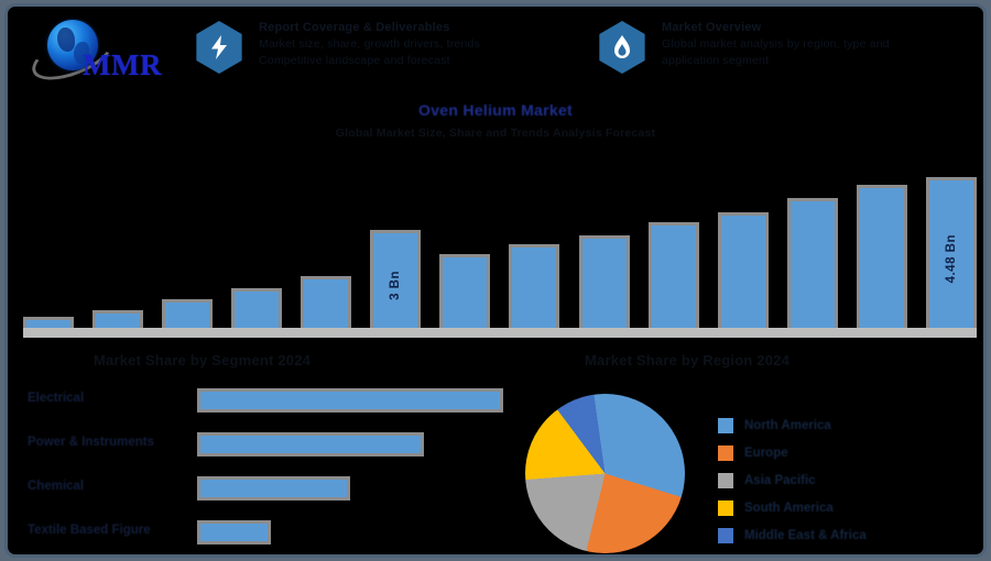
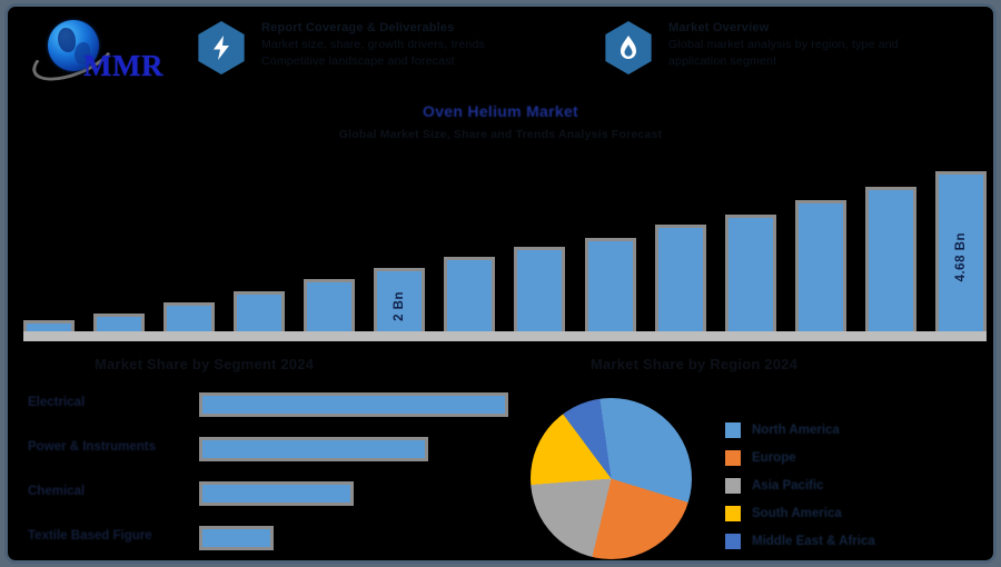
2023: 3 -> 2
2031: 4.48 -> 4.68
